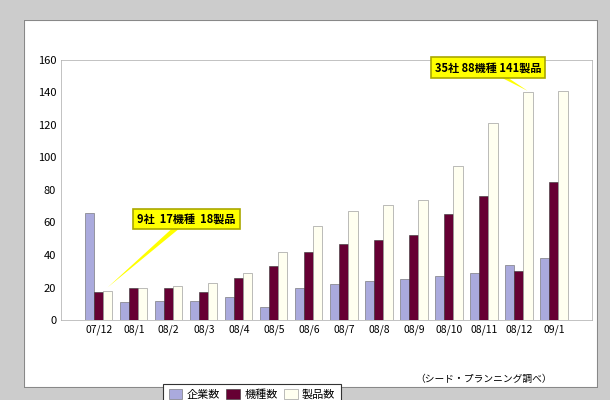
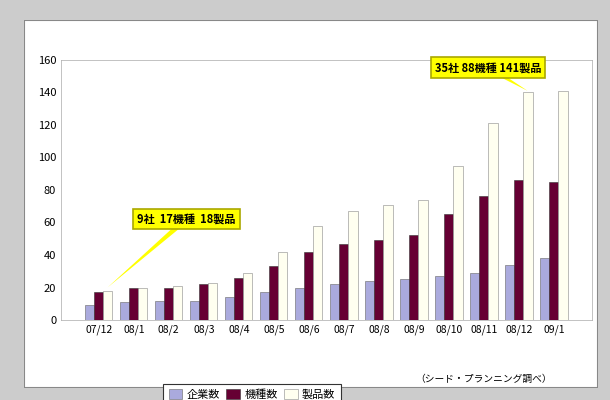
企業数/07/12: 66 -> 9
機種数/08/3: 17 -> 22
企業数/08/5: 8 -> 17
機種数/08/12: 30 -> 86
